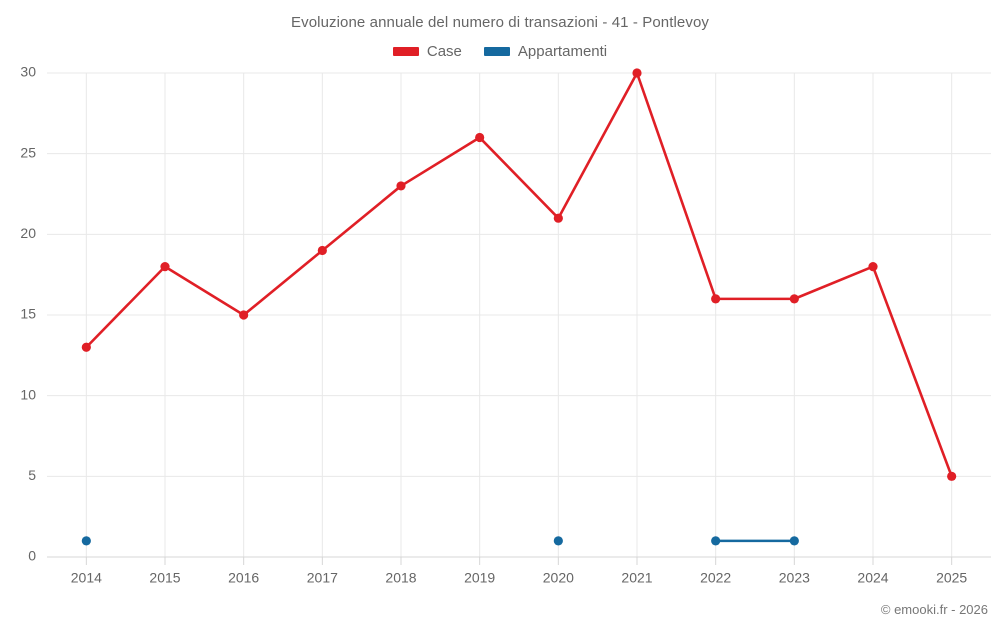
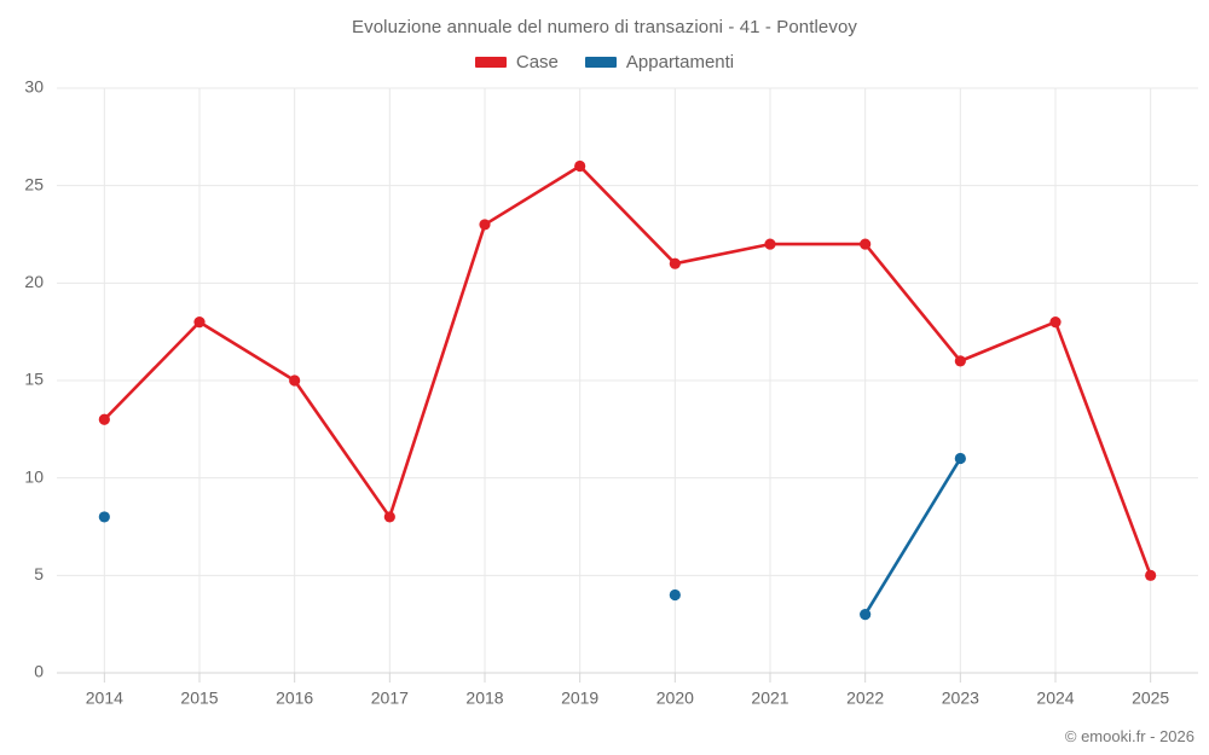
Appartamenti/2014: 1 -> 8
Case/2017: 19 -> 8
Appartamenti/2020: 1 -> 4
Case/2021: 30 -> 22
Case/2022: 16 -> 22
Appartamenti/2022: 1 -> 3
Appartamenti/2023: 1 -> 11
